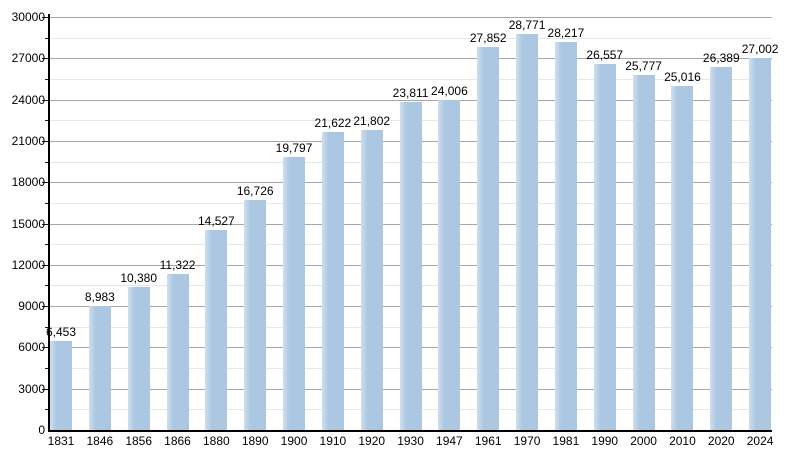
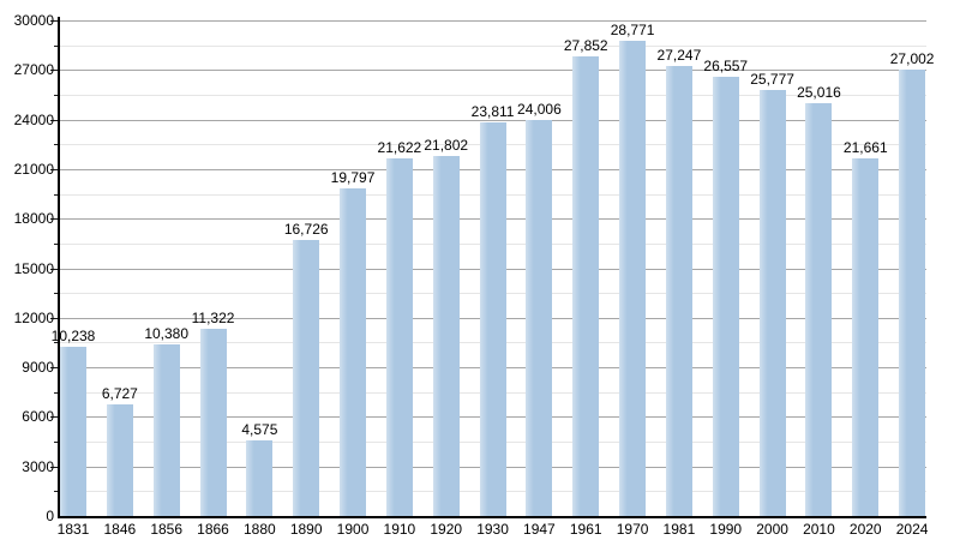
1831: 6,453 -> 10,238
1846: 8,983 -> 6,727
1880: 14,527 -> 4,575
1981: 28,217 -> 27,247
2020: 26,389 -> 21,661
